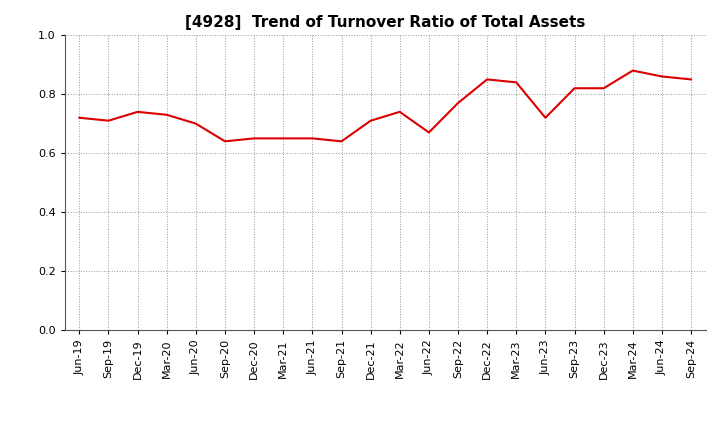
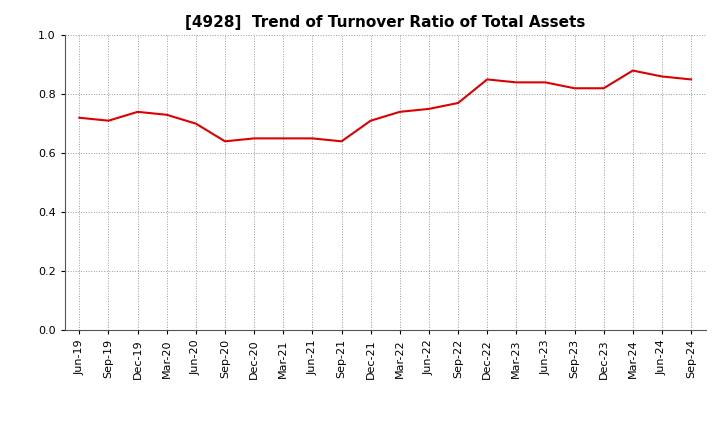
Jun-22: 0.67 -> 0.75
Jun-23: 0.72 -> 0.84
